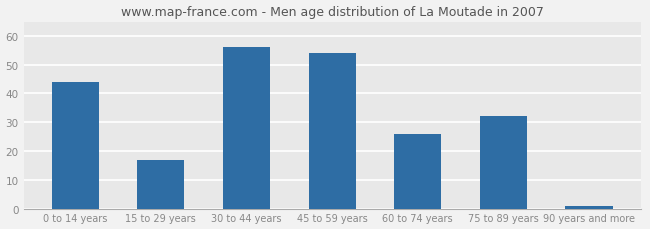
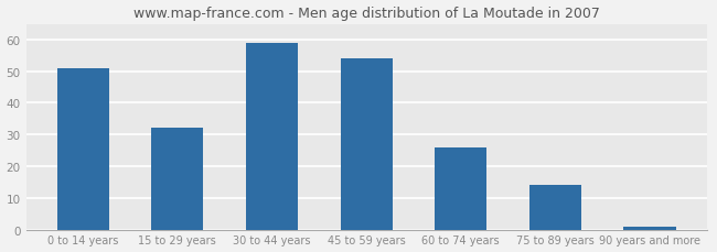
0 to 14 years: 44 -> 51
15 to 29 years: 17 -> 32
30 to 44 years: 56 -> 59
75 to 89 years: 32 -> 14
